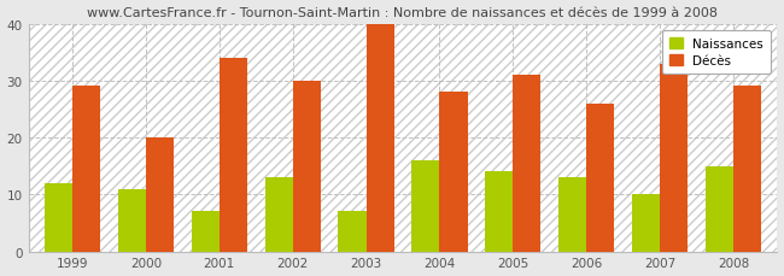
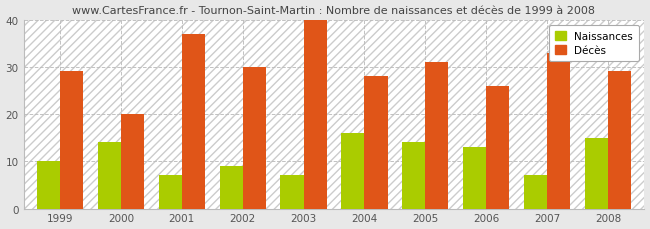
Naissances/1999: 12 -> 10
Naissances/2000: 11 -> 14
Décès/2001: 34 -> 37
Naissances/2002: 13 -> 9
Naissances/2007: 10 -> 7
